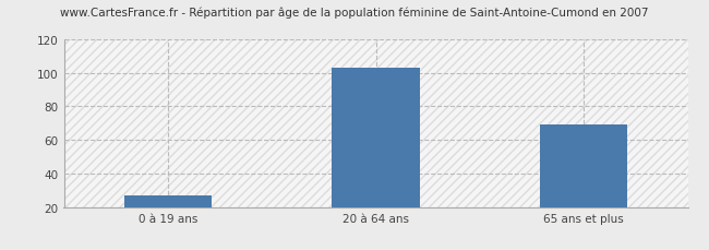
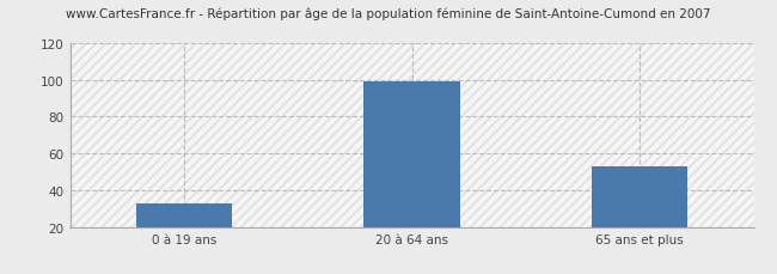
0 à 19 ans: 27 -> 33
20 à 64 ans: 103 -> 99
65 ans et plus: 69 -> 53
